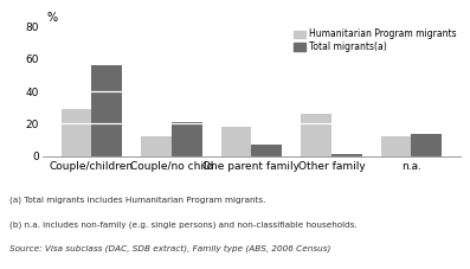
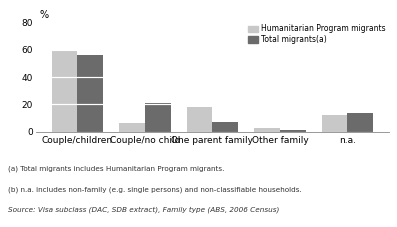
Humanitarian Program migrants/Couple/children: 29 -> 60
Humanitarian Program migrants/Couple/no child: 12 -> 6
Humanitarian Program migrants/Other family: 26 -> 3
